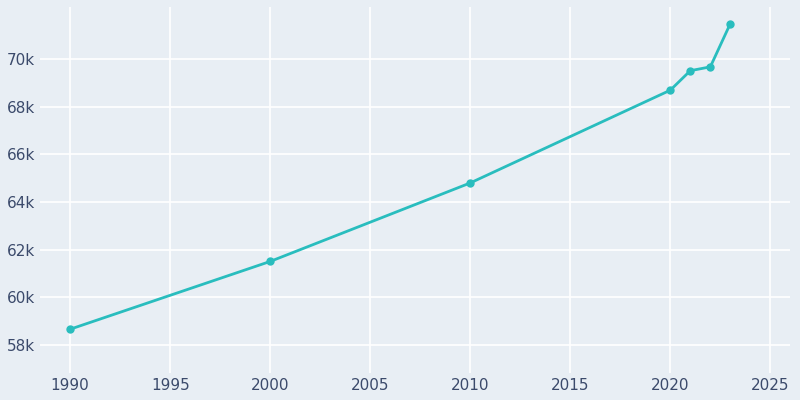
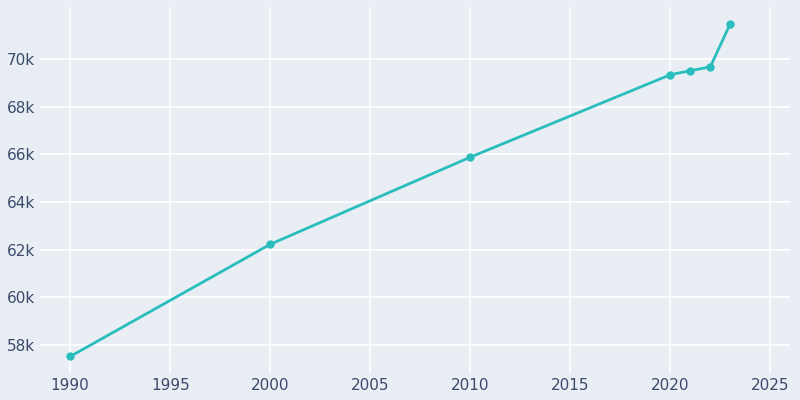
1990: 58.65k -> 57.50k
2000: 61.50k -> 62.22k
2010: 64.80k -> 65.88k
2020: 68.70k -> 69.35k
